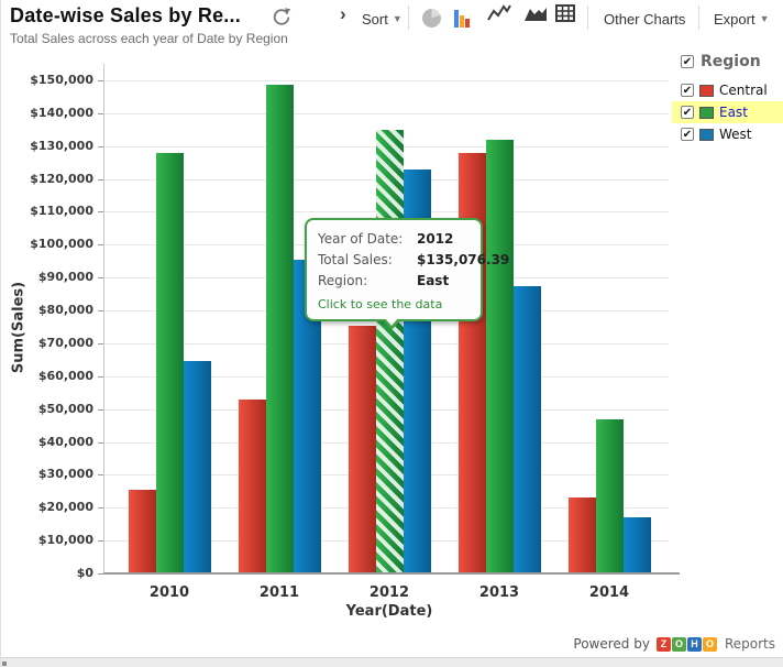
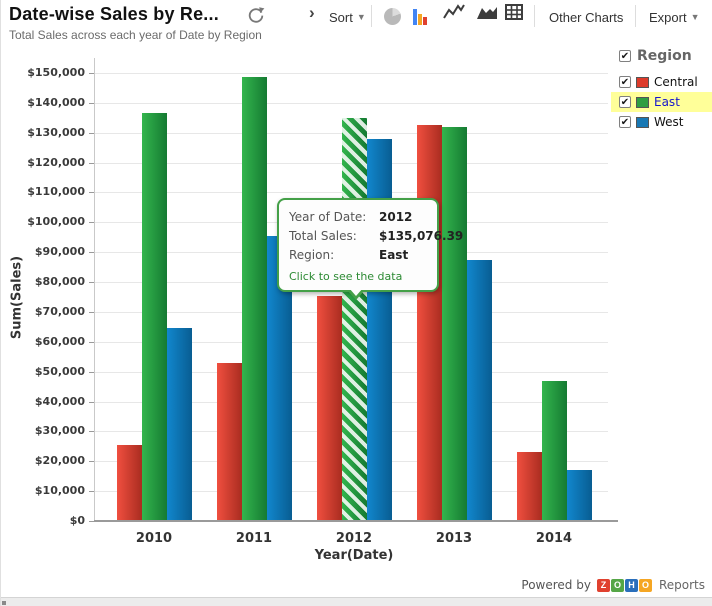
East/2010: $128000 -> $136000
West/2012: $123000 -> $128000
Central/2013: $128000 -> $132000
